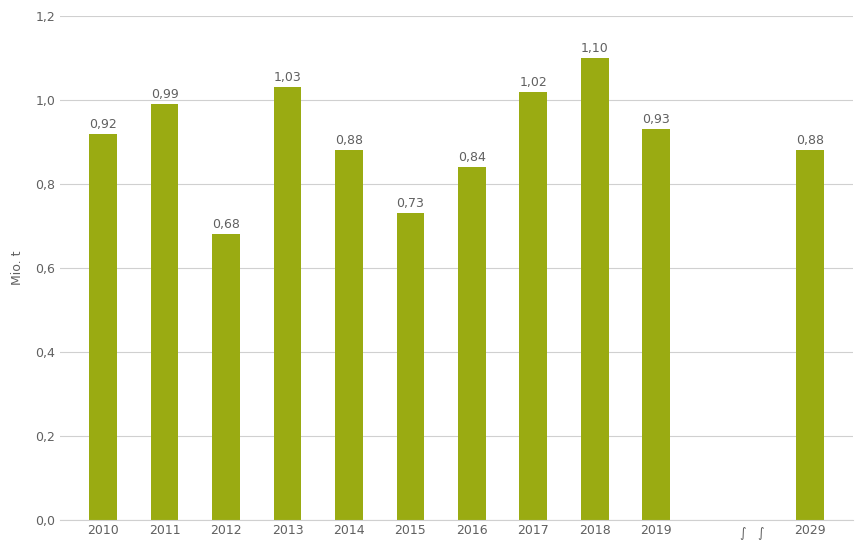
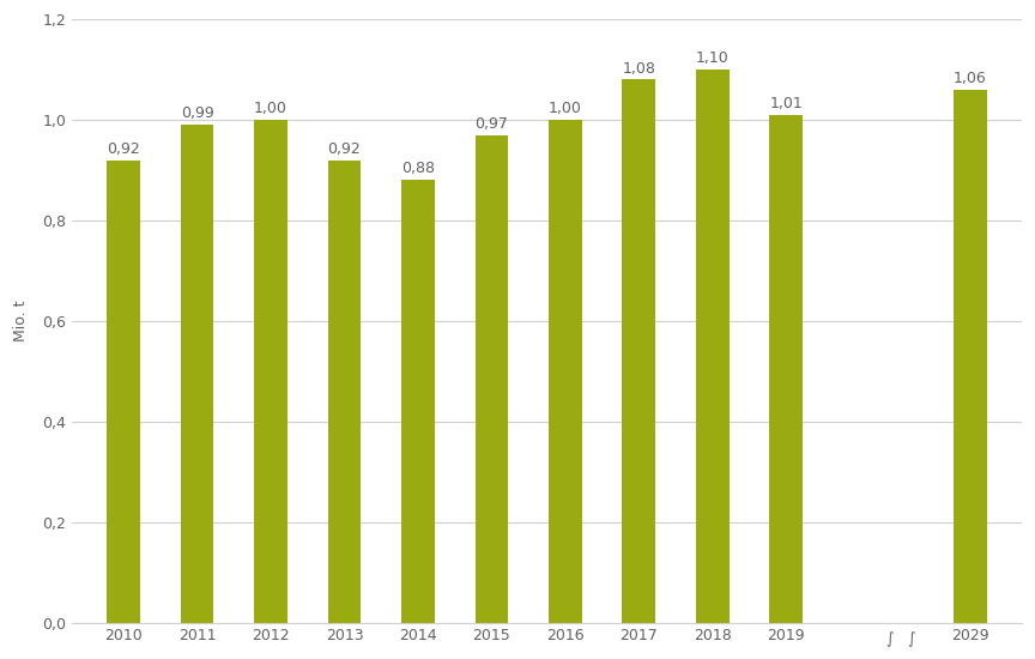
2012: 0,68 -> 1,00
2013: 1,03 -> 0,92
2015: 0,73 -> 0,97
2016: 0,84 -> 1,00
2017: 1,02 -> 1,08
2019: 0,93 -> 1,01
2029: 0,88 -> 1,06
